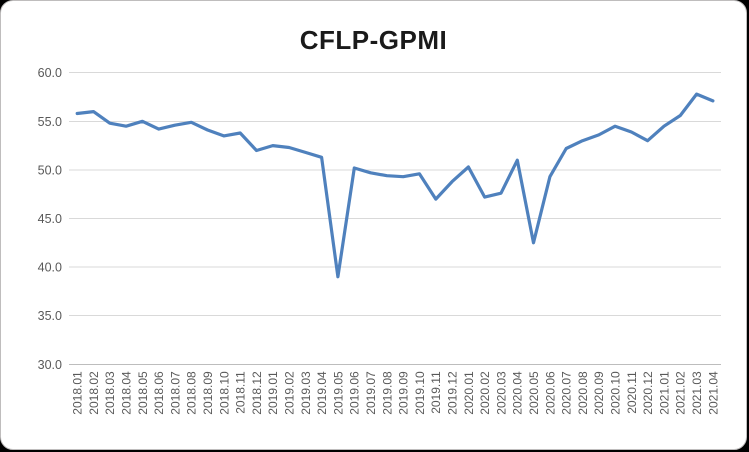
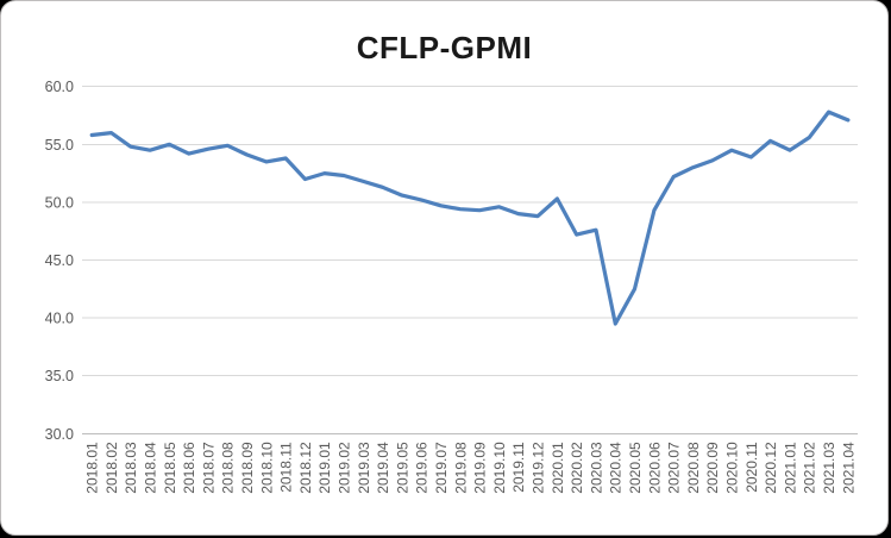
2019.05: 39 -> 51
2019.11: 47 -> 49
2020.04: 51 -> 40
2020.12: 53 -> 55
